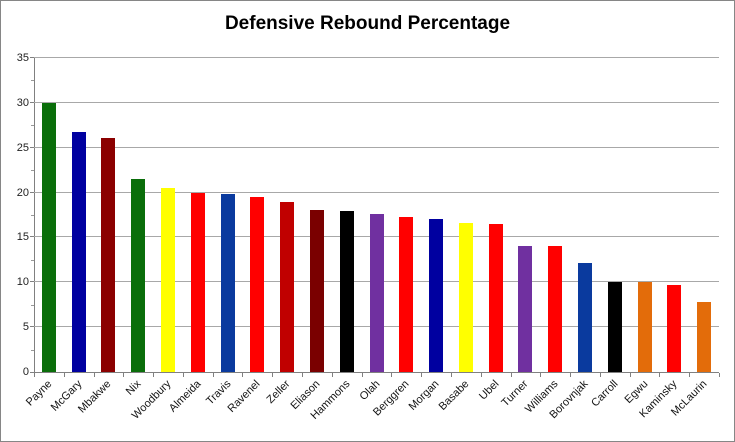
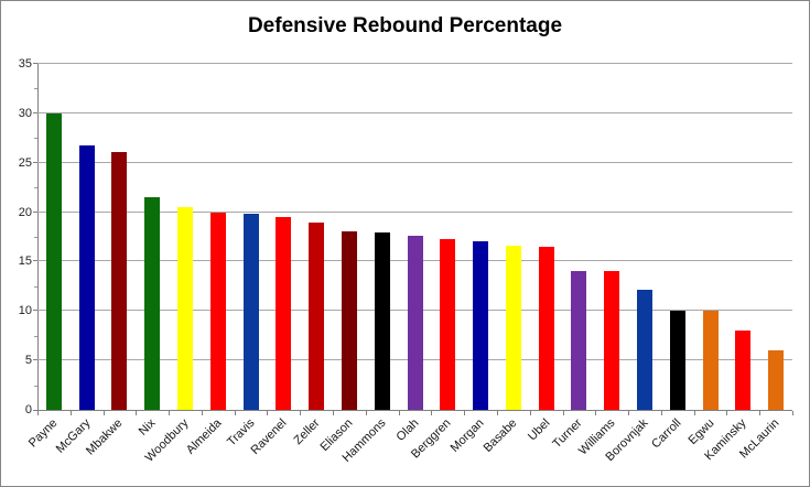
Kaminsky: 10 -> 8
McLaurin: 8 -> 6
